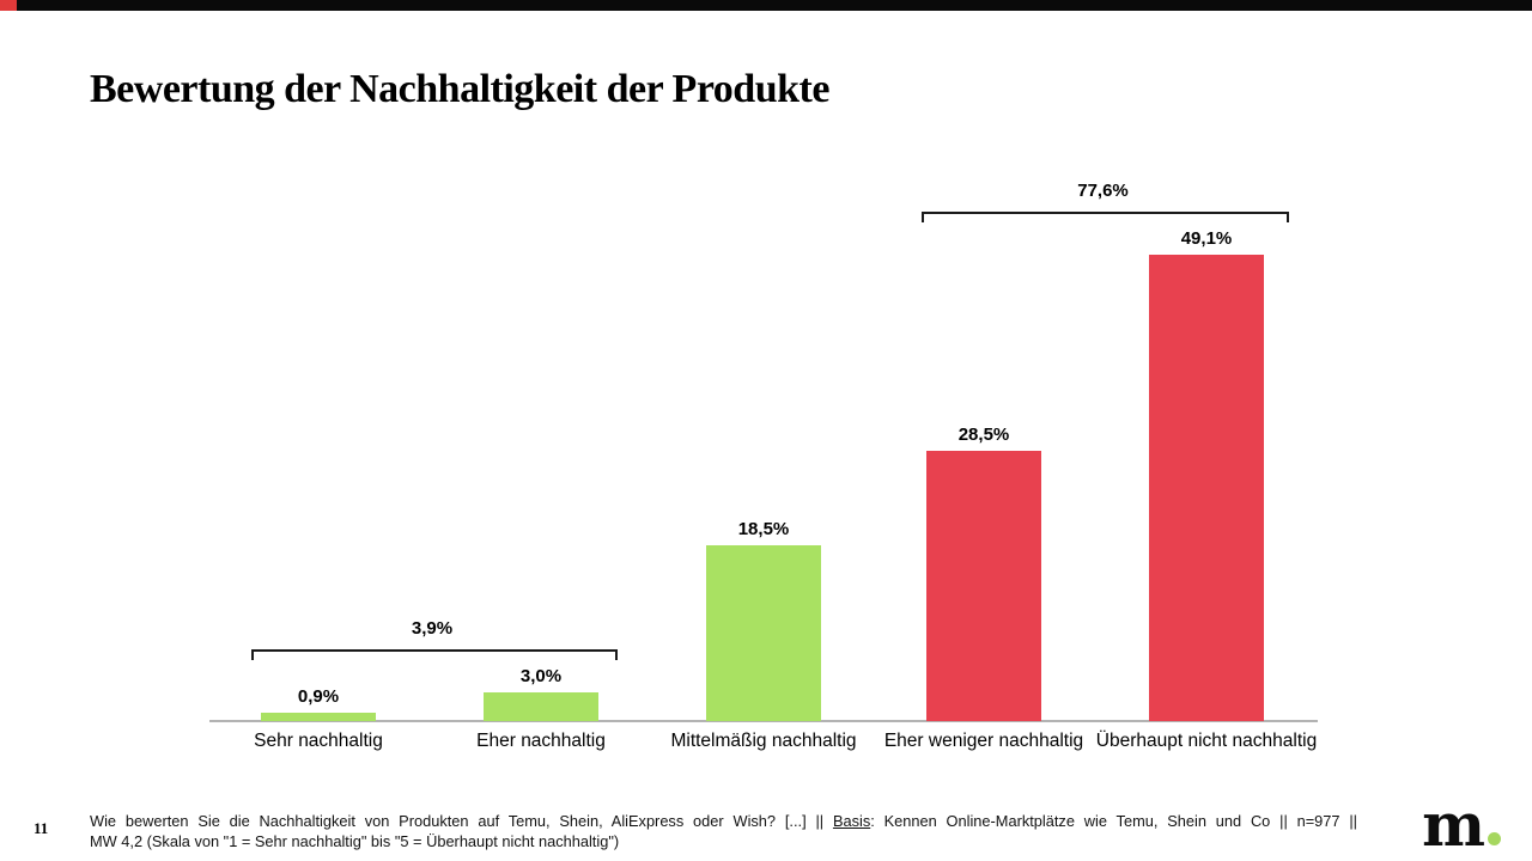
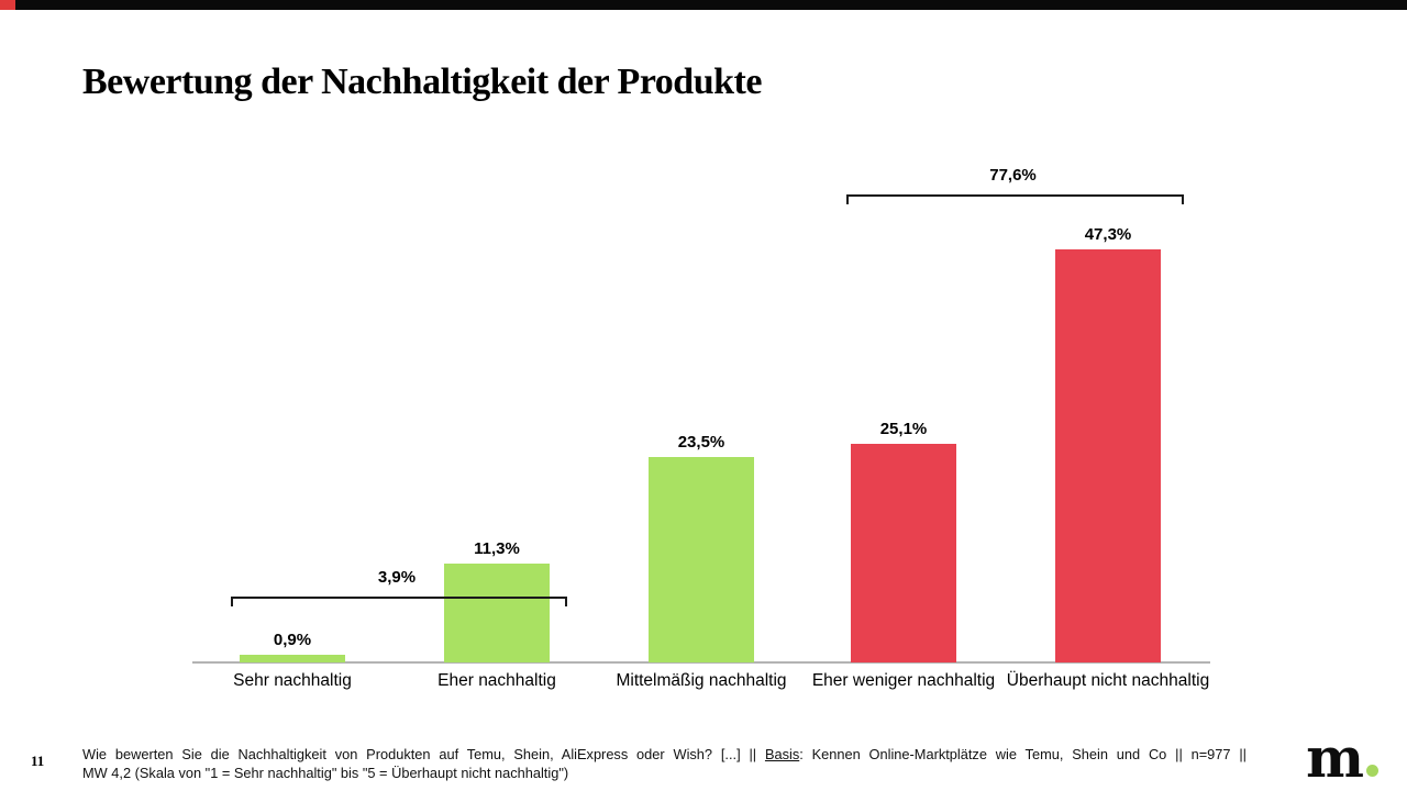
Eher nachhaltig: 3,0% -> 11,3%
Mittelmäßig nachhaltig: 18,5% -> 23,5%
Eher weniger nachhaltig: 28,5% -> 25,1%
Überhaupt nicht nachhaltig: 49,1% -> 47,3%
